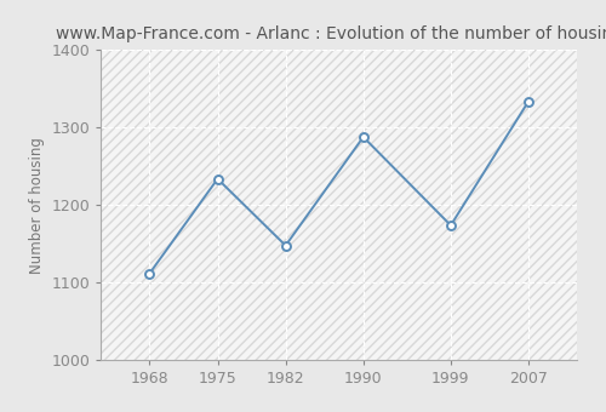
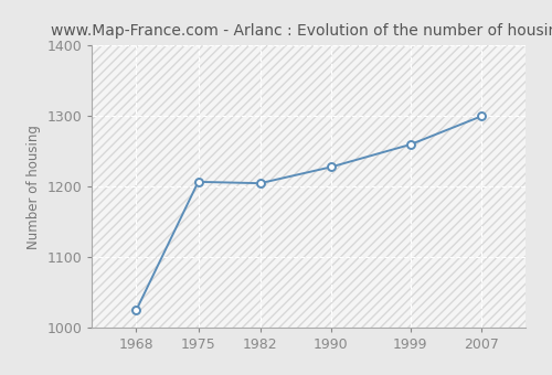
1968: 1112 -> 1025
1975: 1234 -> 1207
1982: 1148 -> 1205
1990: 1288 -> 1228
1999: 1174 -> 1260
2007: 1334 -> 1300
